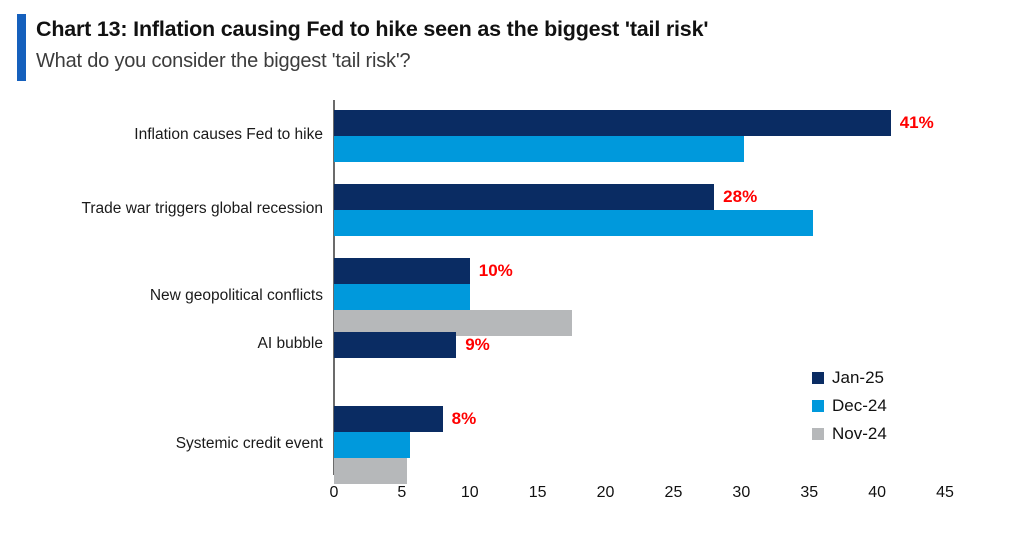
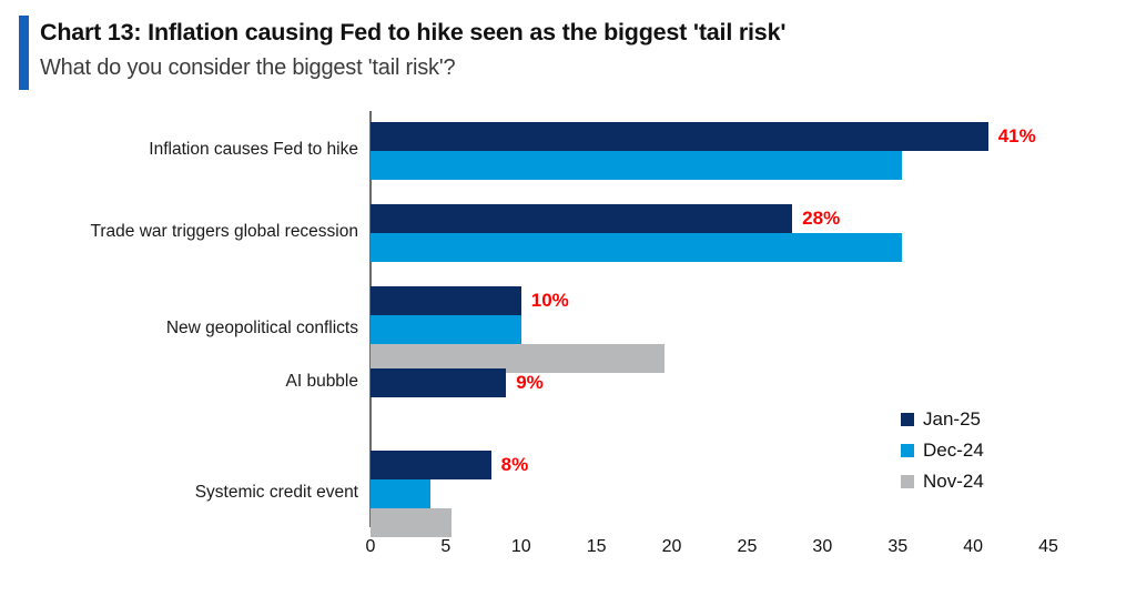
Dec-24/Inflation causes Fed to hike: 30.2 -> 35.3
Nov-24/New geopolitical conflicts: 17.5 -> 19.5
Dec-24/Systemic credit event: 5.6 -> 4.0
